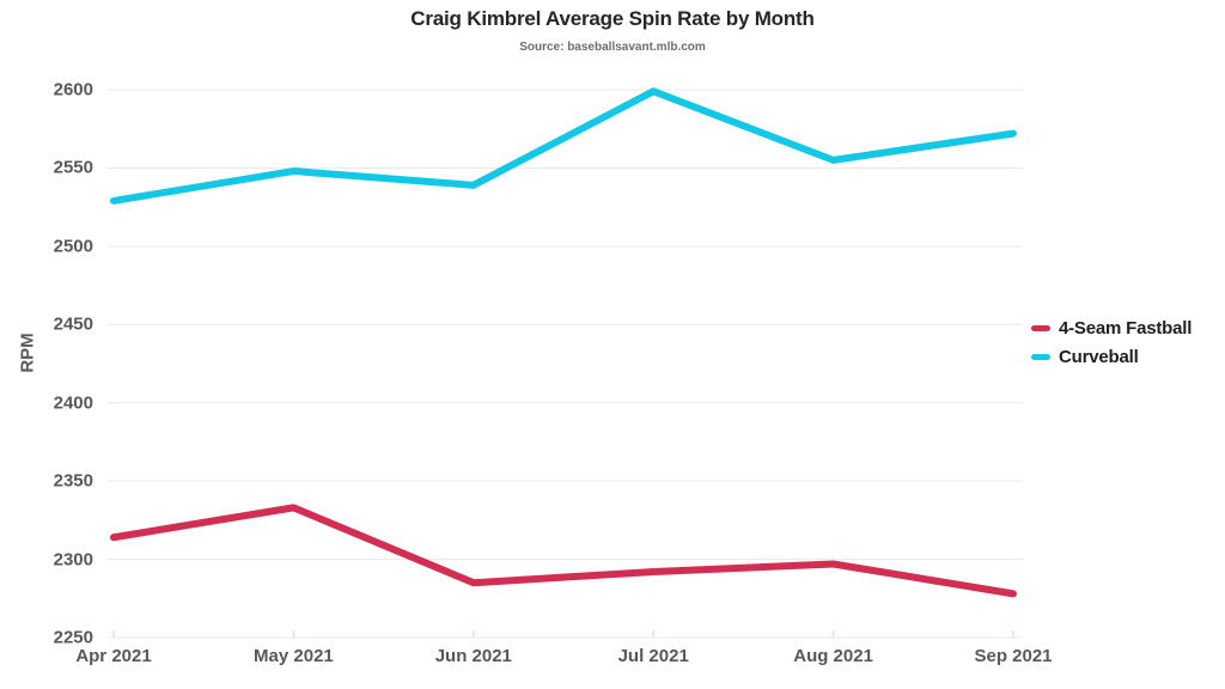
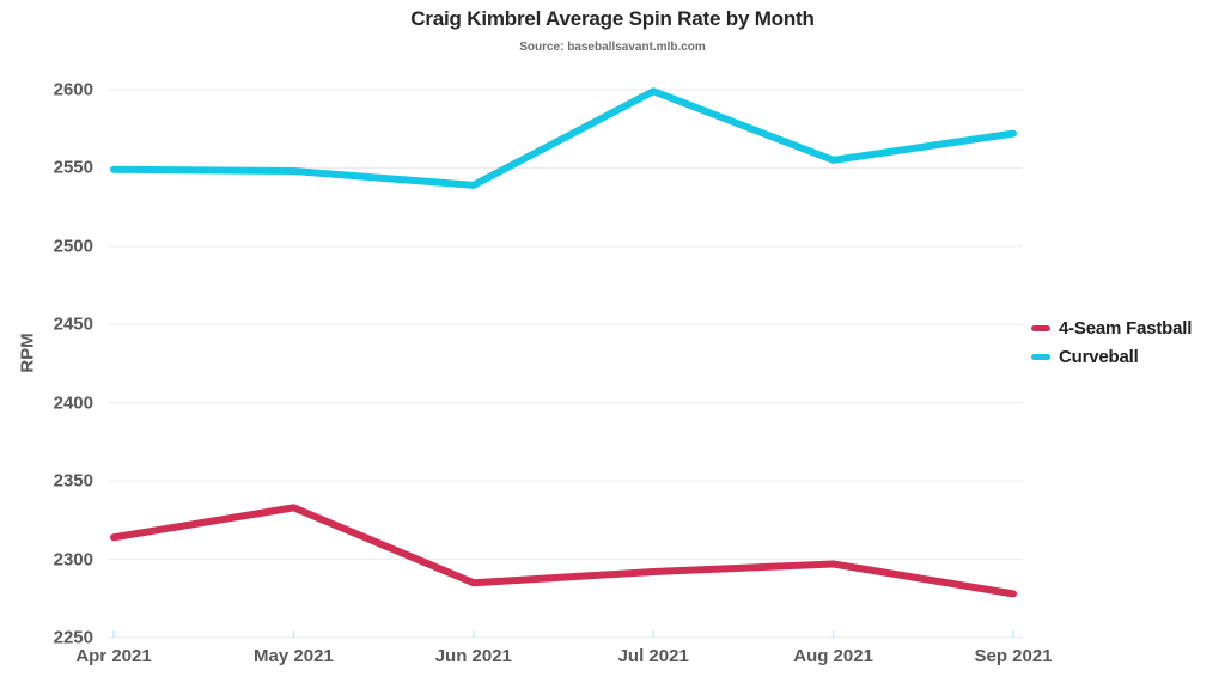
Curveball/Apr 2021: 2529 -> 2549
